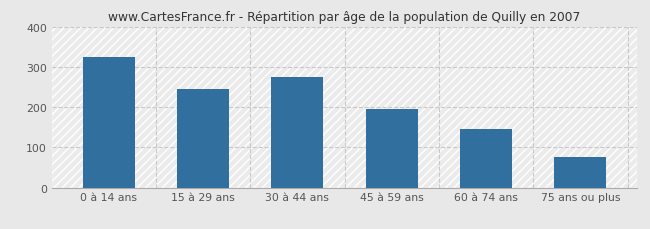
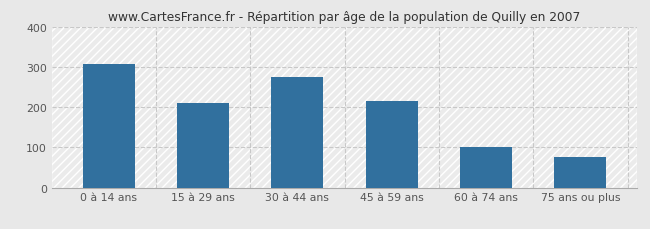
0 à 14 ans: 325 -> 308
15 à 29 ans: 245 -> 210
45 à 59 ans: 195 -> 215
60 à 74 ans: 145 -> 102
